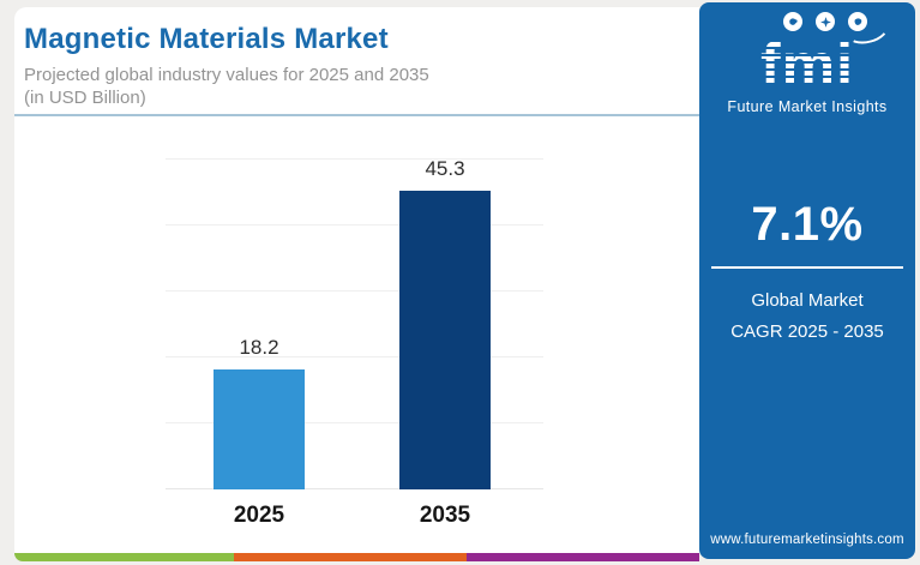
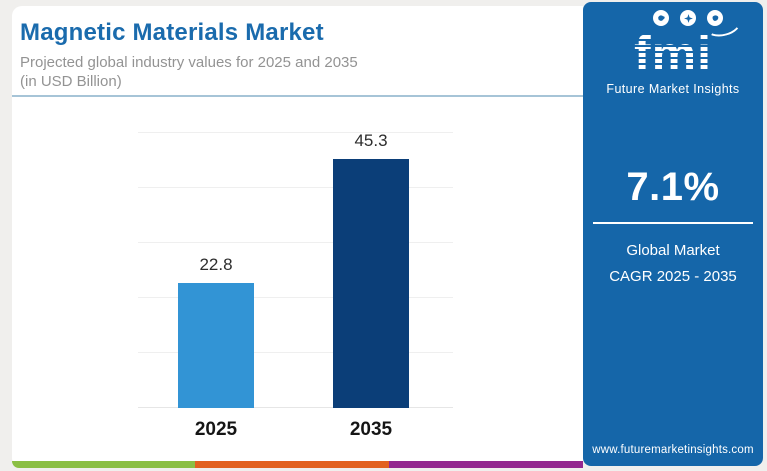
2025: 18.2 -> 22.8
